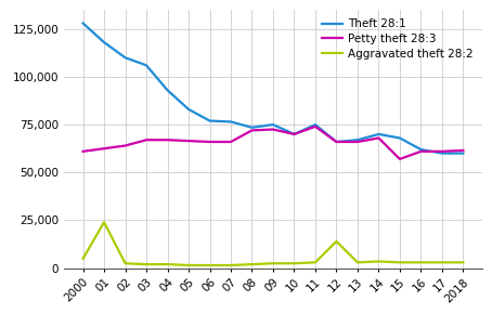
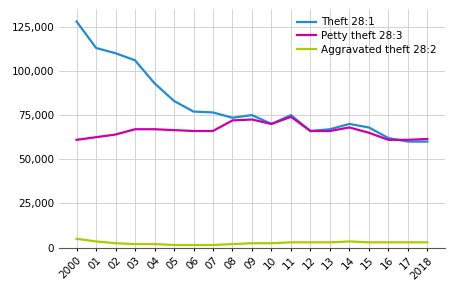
Theft 28:1/01: 118,000 -> 113,000
Aggravated theft 28:2/01: 24,000 -> 4,000
Aggravated theft 28:2/12: 14,000 -> 3,000
Petty theft 28:3/15: 57,000 -> 65,000
